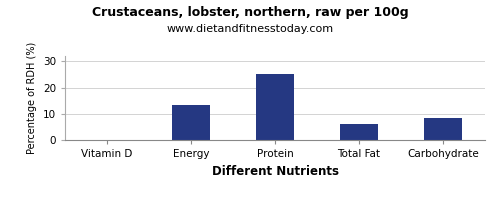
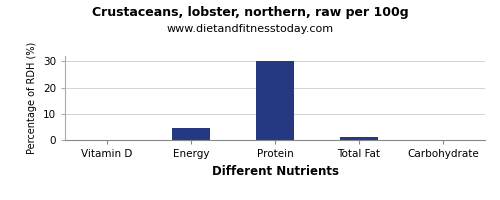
Energy: 13.5 -> 4.5
Protein: 25.0 -> 30.0
Total Fat: 6.0 -> 1.2
Carbohydrate: 8.5 -> 0.1
